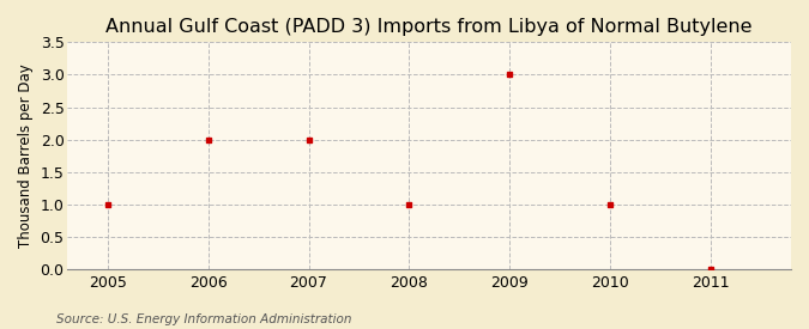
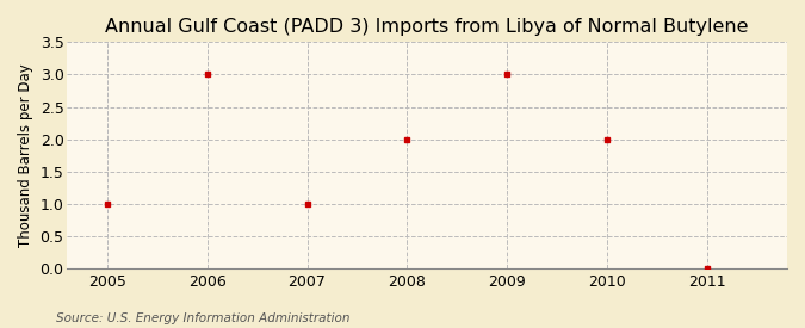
2006: 2 -> 3
2007: 2 -> 1
2008: 1 -> 2
2010: 1 -> 2
